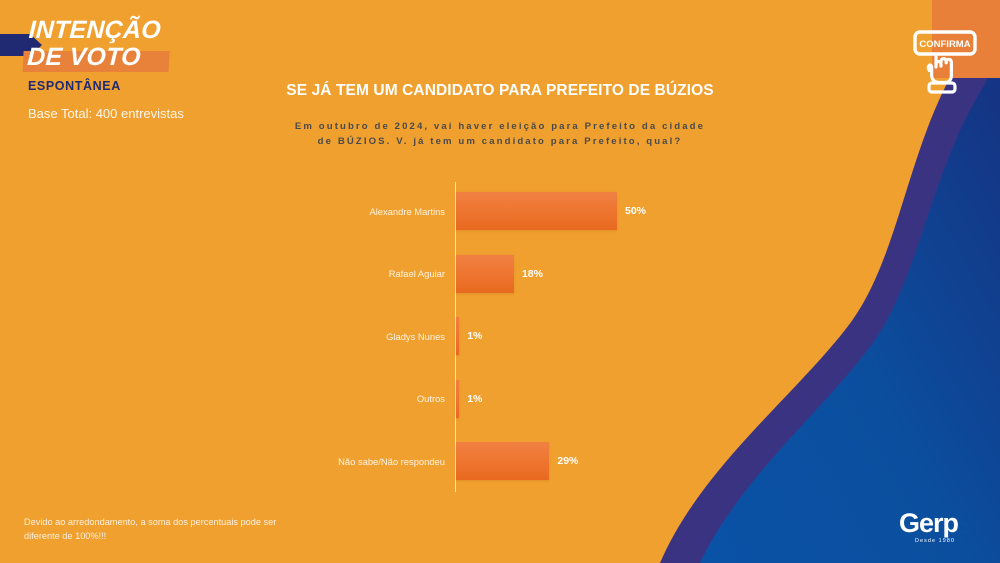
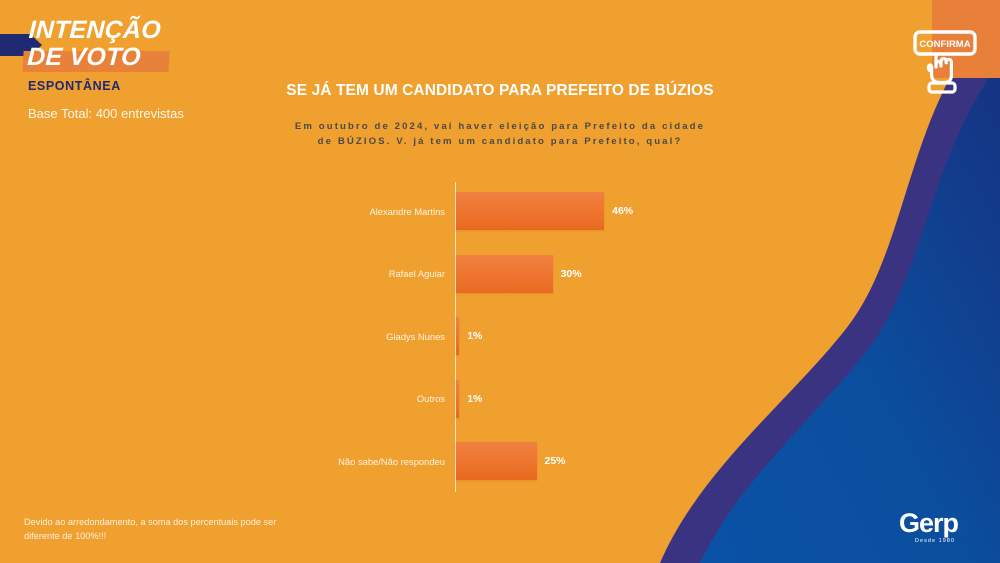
Alexandre Martins: 50% -> 46%
Rafael Aguiar: 18% -> 30%
Não sabe/Não respondeu: 29% -> 25%
